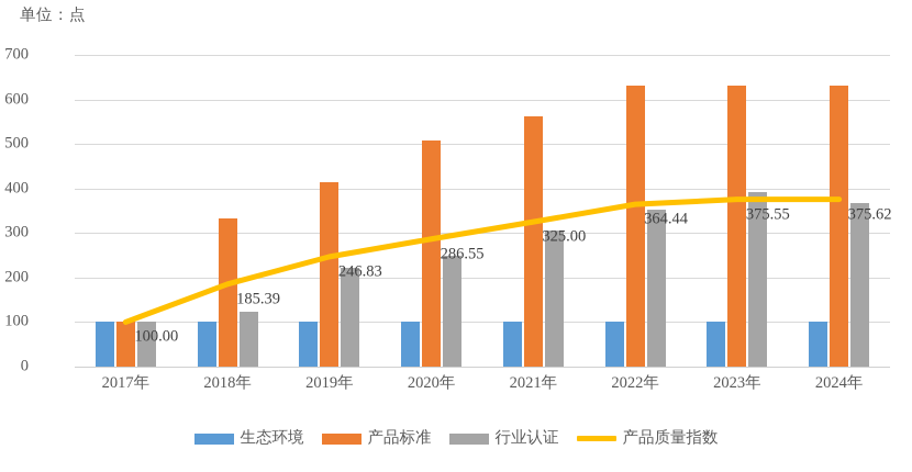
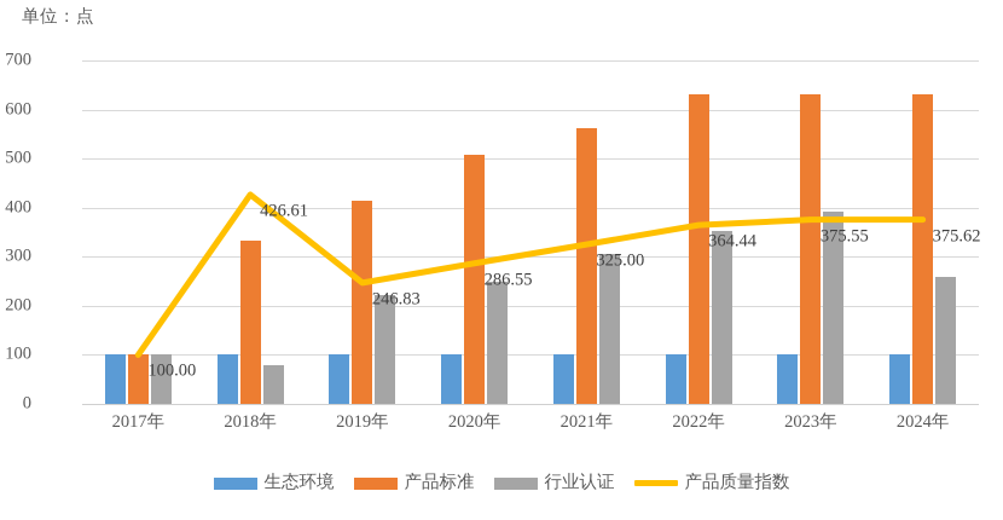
行业认证/2018年: 120 -> 80
产品质量指数/2018年: 185.39 -> 426.61
行业认证/2024年: 370 -> 260
